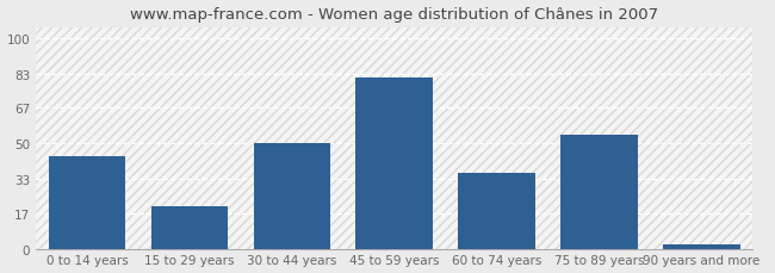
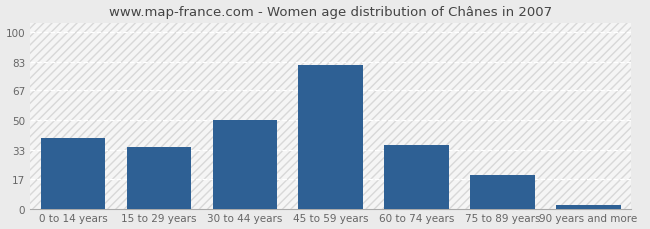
0 to 14 years: 44 -> 40
15 to 29 years: 20 -> 35
75 to 89 years: 54 -> 19
